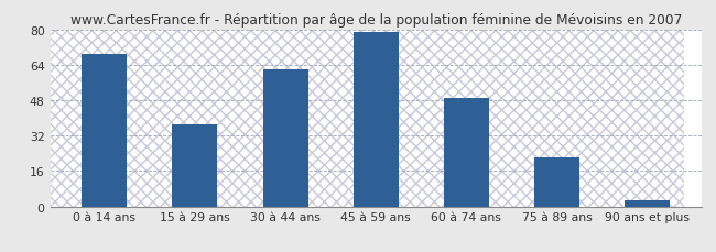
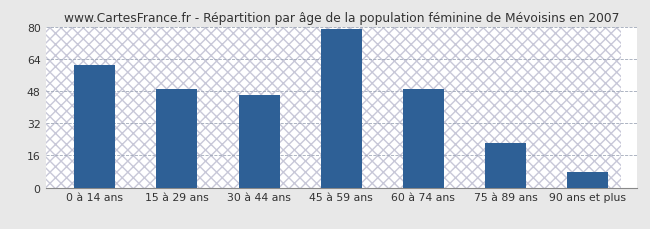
0 à 14 ans: 69 -> 61
15 à 29 ans: 37 -> 49
30 à 44 ans: 62 -> 46
90 ans et plus: 3 -> 8
